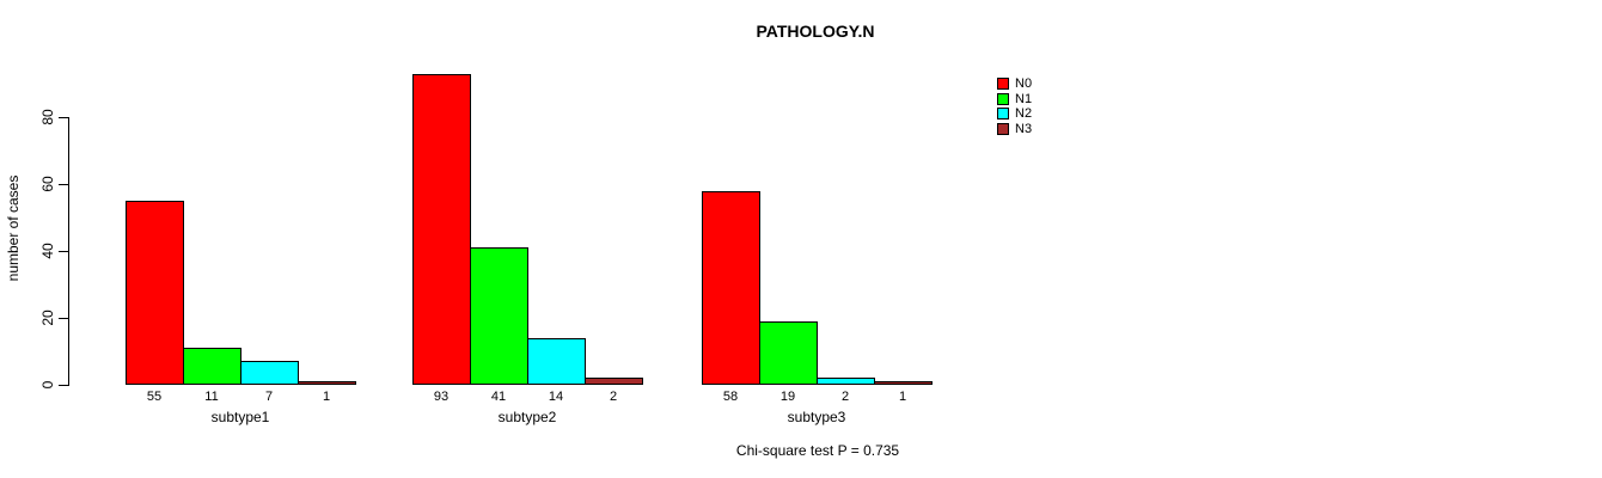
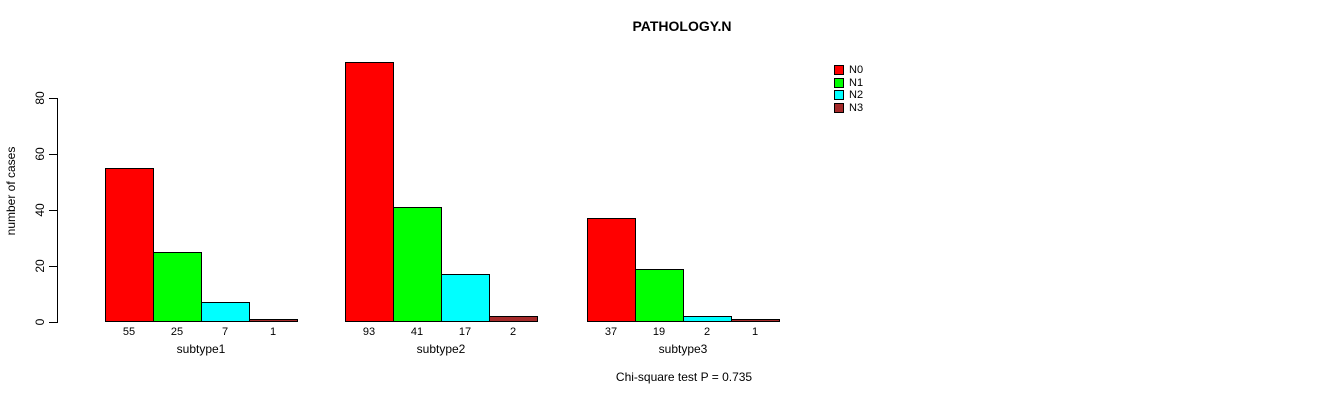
N1/subtype1: 11 -> 25
N2/subtype2: 14 -> 17
N0/subtype3: 58 -> 37
